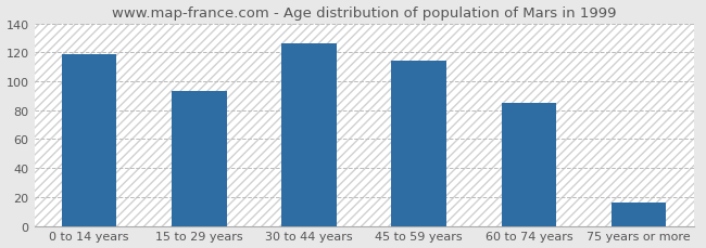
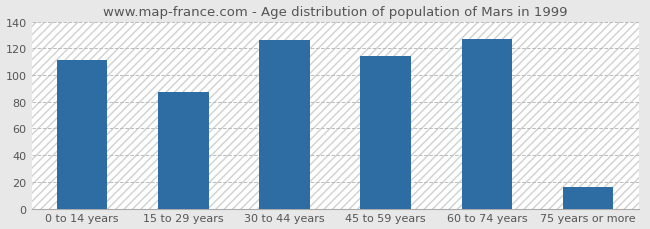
0 to 14 years: 119 -> 111
15 to 29 years: 93 -> 87
60 to 74 years: 85 -> 127
